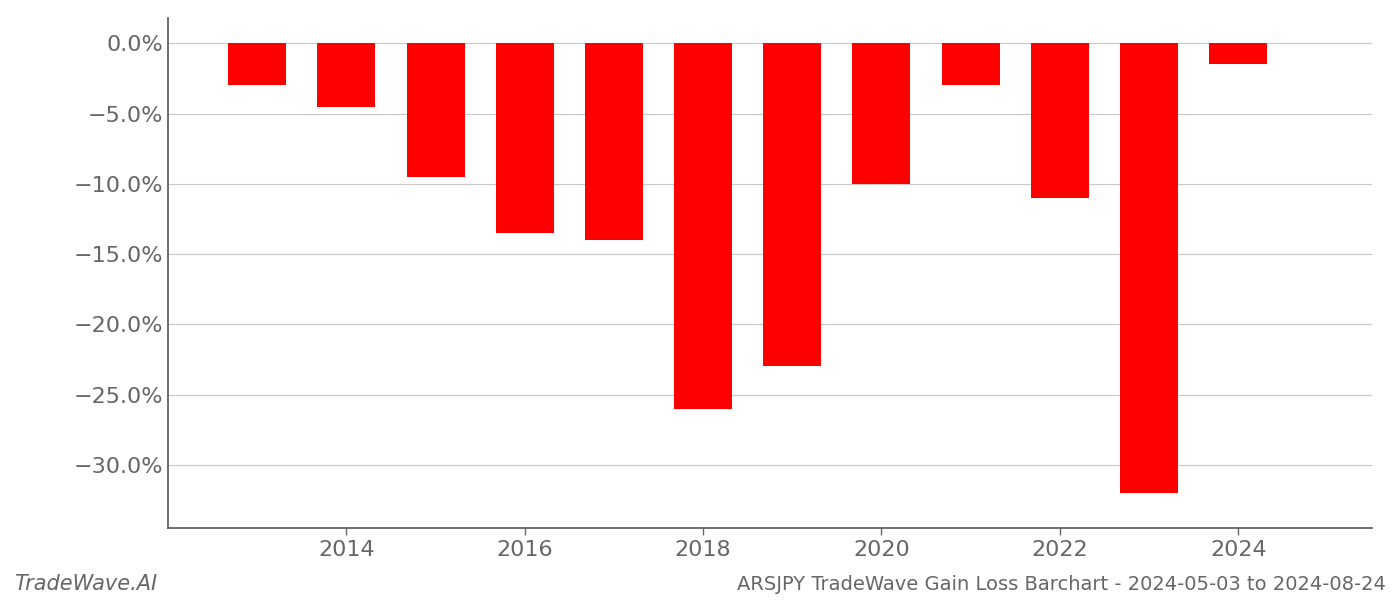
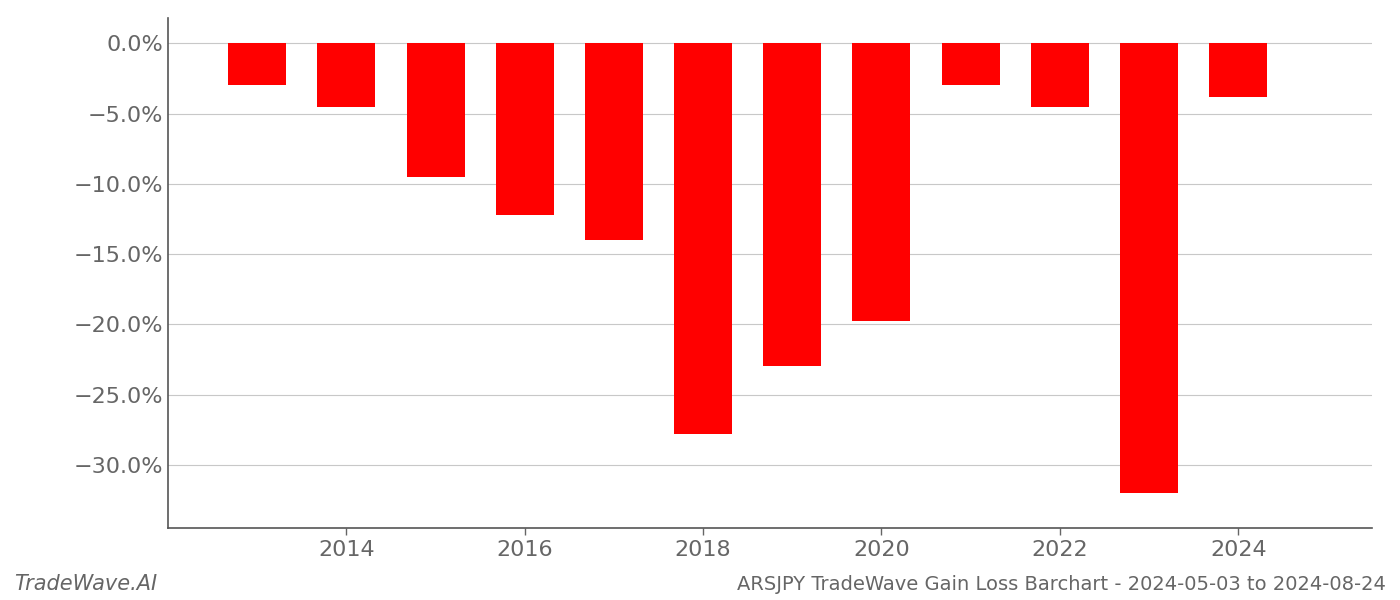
2016: -13.5% -> -12.2%
2018: -26.0% -> -27.8%
2020: -10.0% -> -19.8%
2022: -11.0% -> -4.5%
2024: -1.5% -> -3.8%
